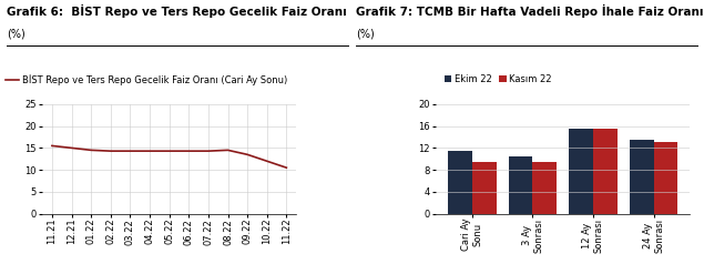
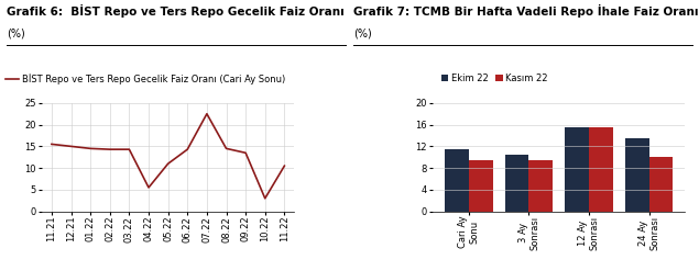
04.22: 14.3 -> 5.5
05.22: 14.3 -> 11.0
07.22: 14.3 -> 22.5
10.22: 12.0 -> 3.0
Kasım 22/24 Ay Sonrası: 13.0 -> 10.0
